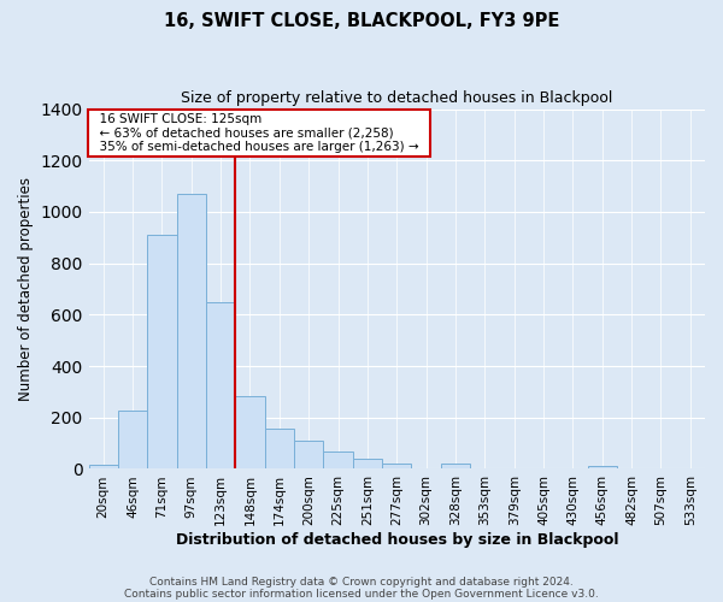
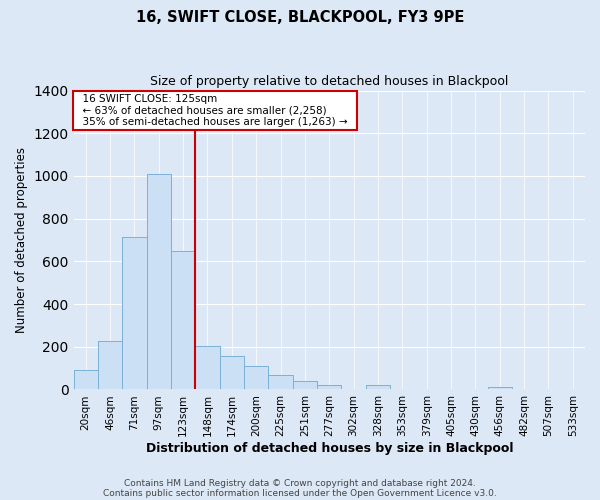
20sqm: 15 -> 90
71sqm: 910 -> 715
97sqm: 1070 -> 1010
148sqm: 285 -> 205
